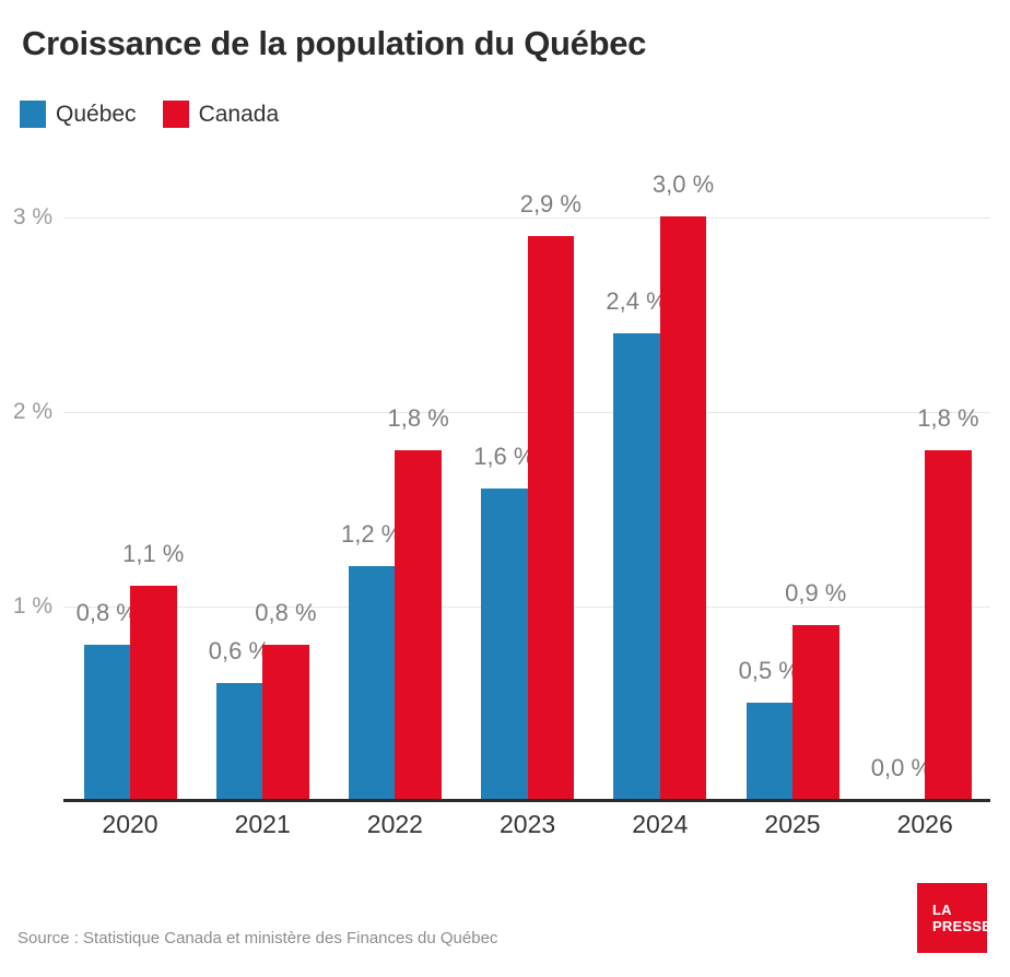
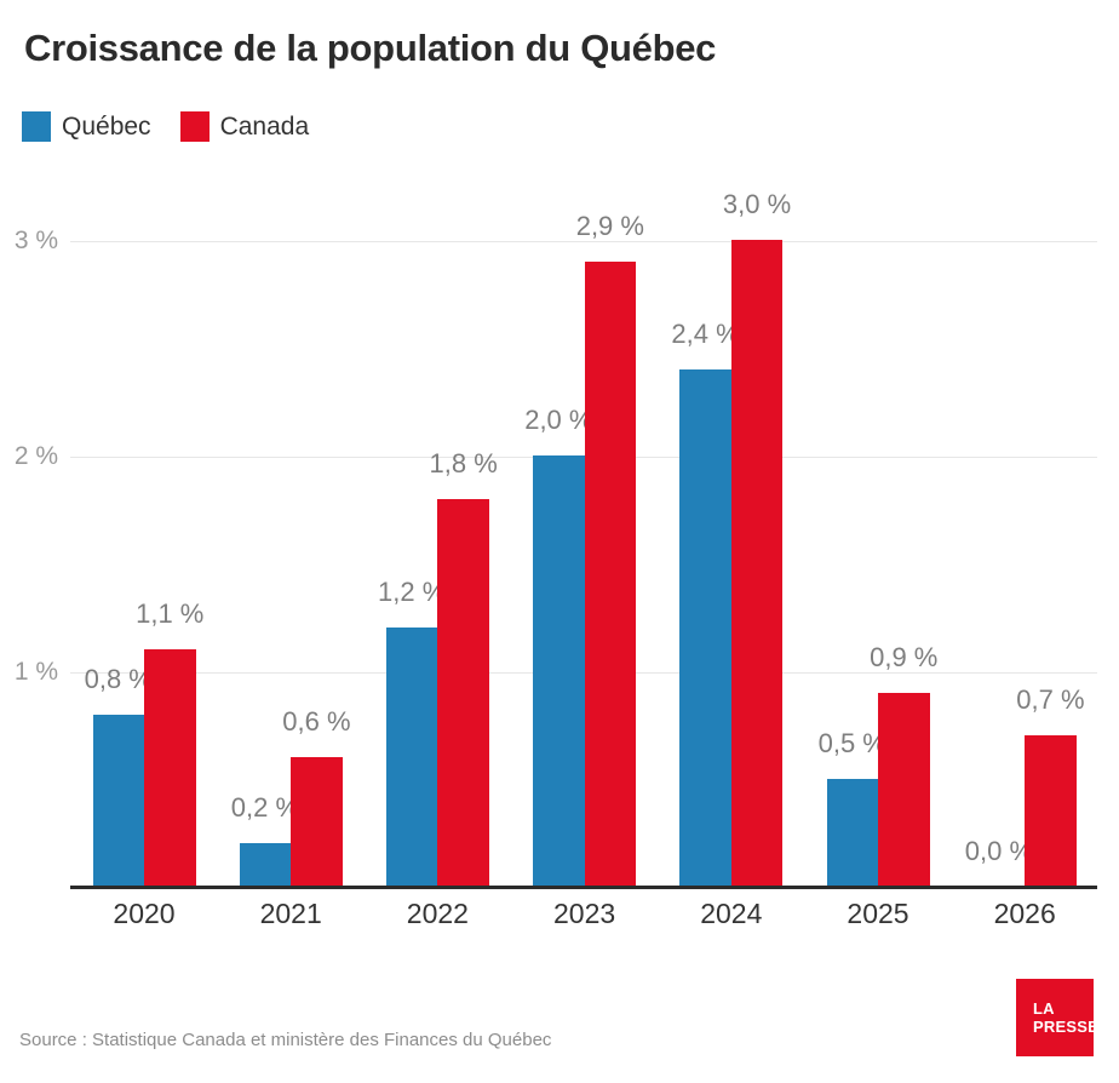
Québec/2021: 0,6 -> 0,2
Canada/2021: 0,8 -> 0,6
Québec/2023: 1,6 -> 2,0
Canada/2026: 1,8 -> 0,7
